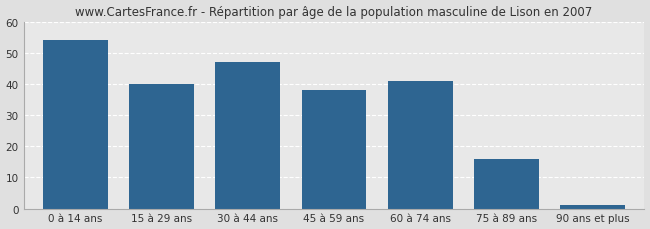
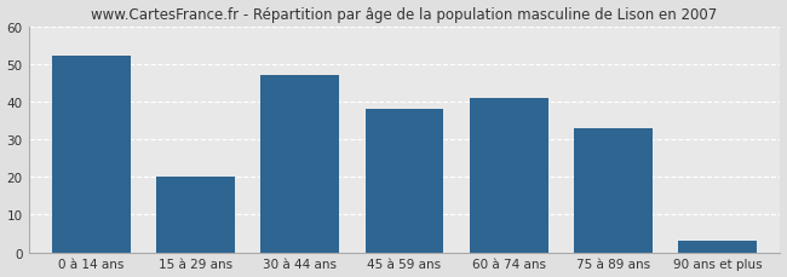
0 à 14 ans: 54 -> 52
15 à 29 ans: 40 -> 20
75 à 89 ans: 16 -> 33
90 ans et plus: 1 -> 3
